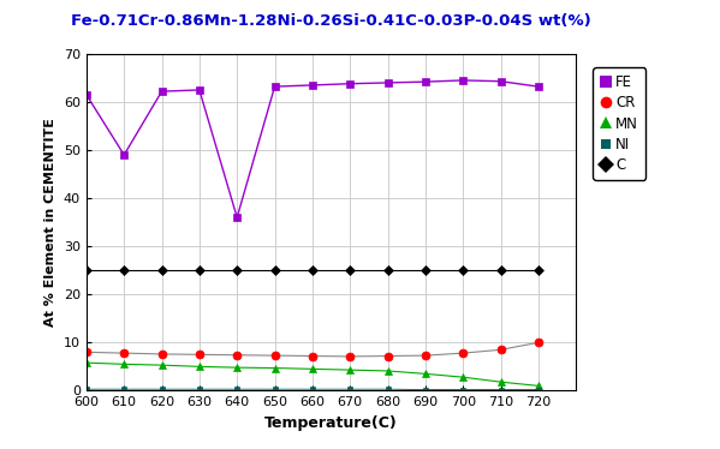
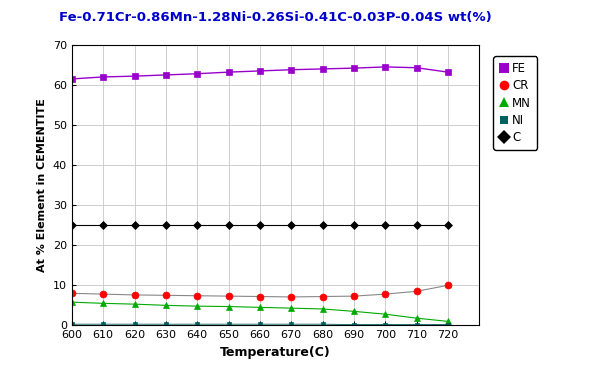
FE/610: 49.0 -> 62.0
FE/640: 36.0 -> 62.8
